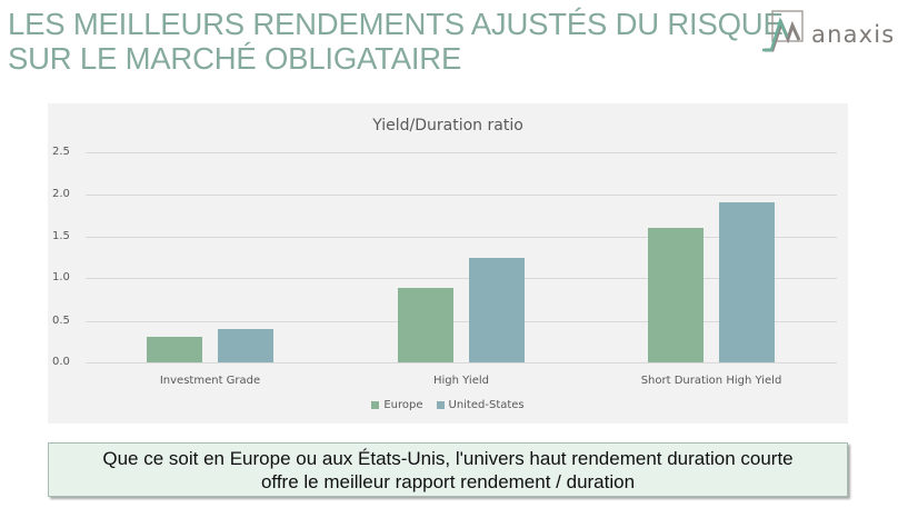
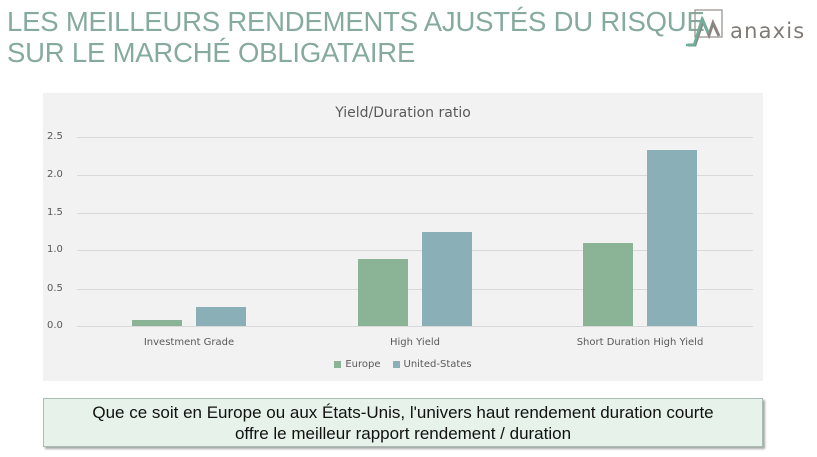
Europe/Investment Grade: 0.3 -> 0.1
United-States/Investment Grade: 0.4 -> 0.2
Europe/Short Duration High Yield: 1.6 -> 1.1
United-States/Short Duration High Yield: 1.9 -> 2.3
